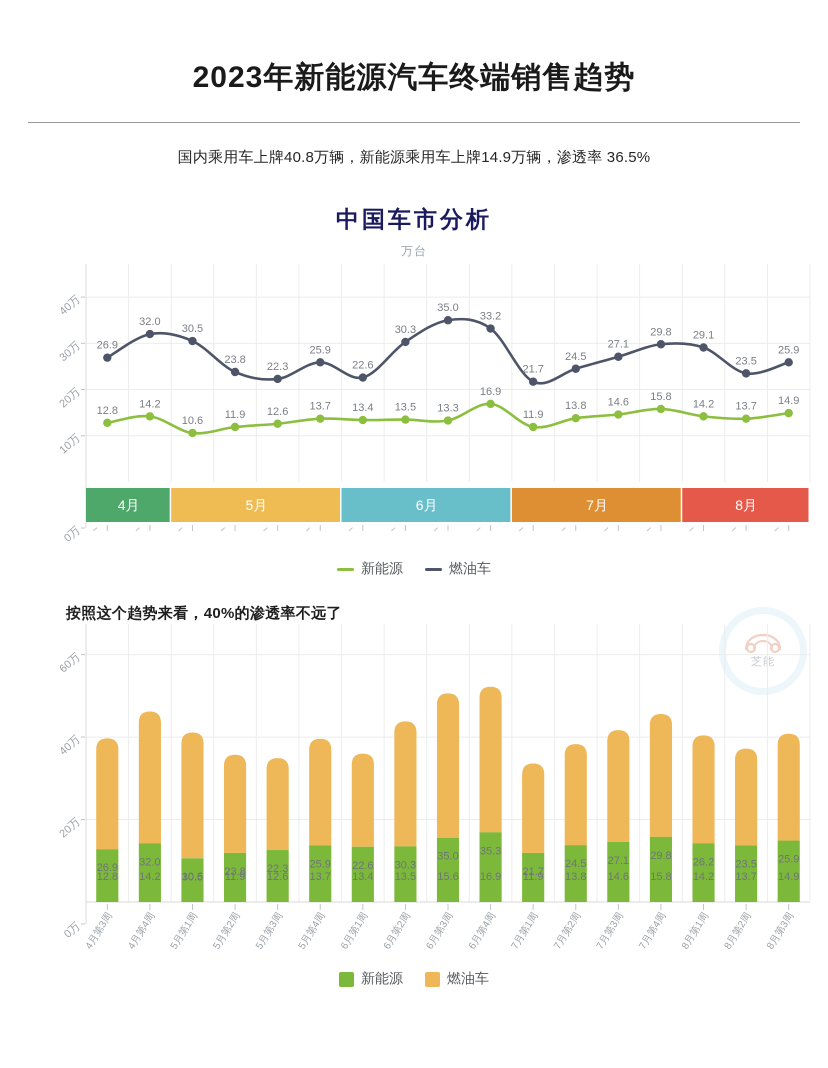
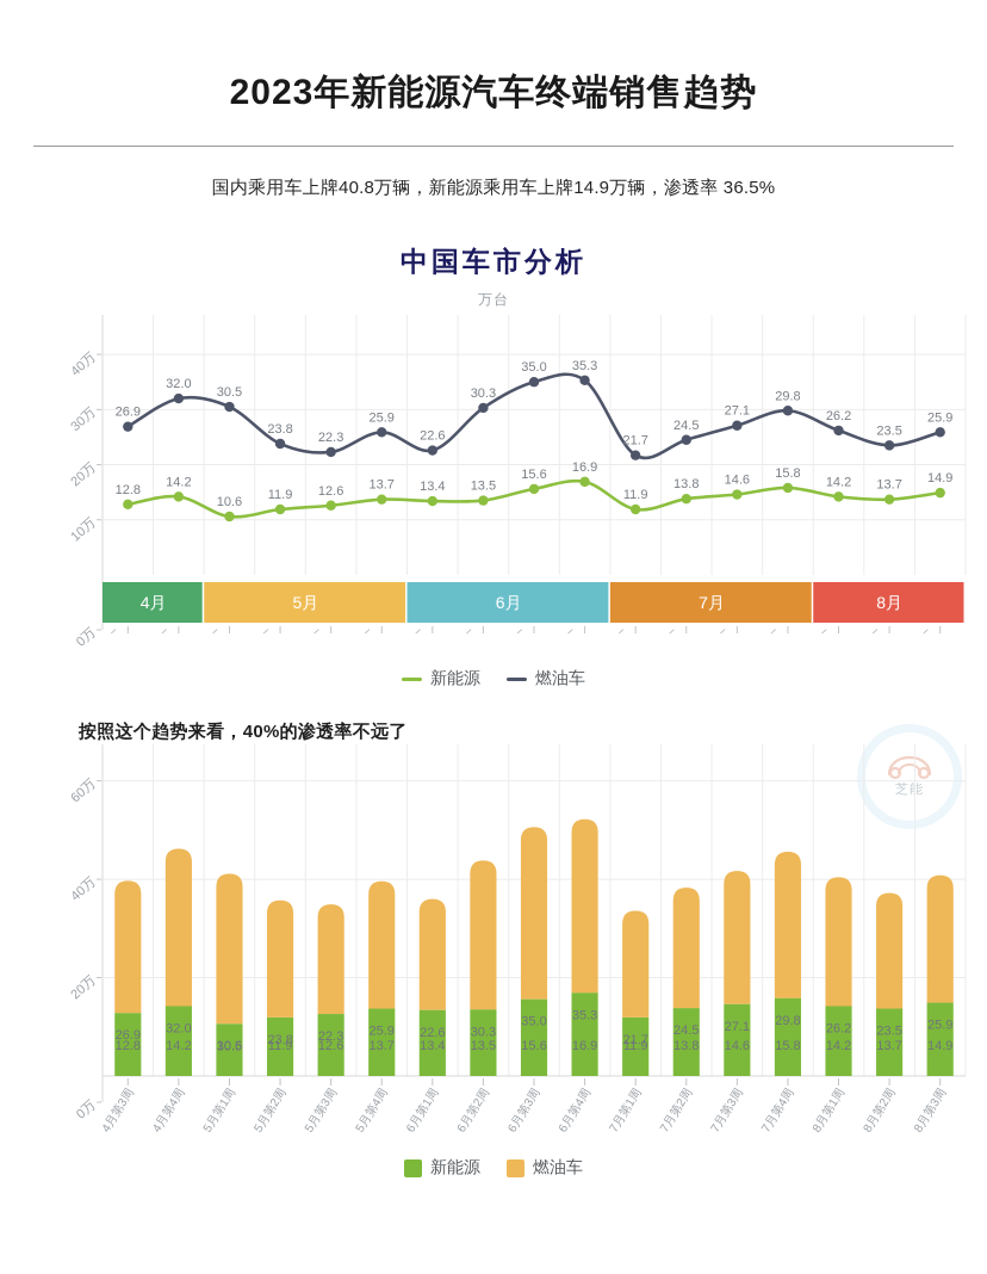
中国车市分析/新能源/6月第3周: 13.3 -> 15.6
中国车市分析/燃油车/6月第4周: 33.2 -> 35.3
中国车市分析/燃油车/8月第1周: 29.1 -> 26.2
